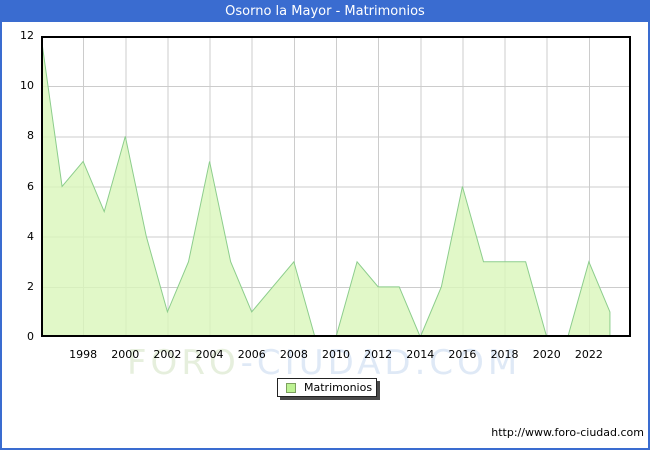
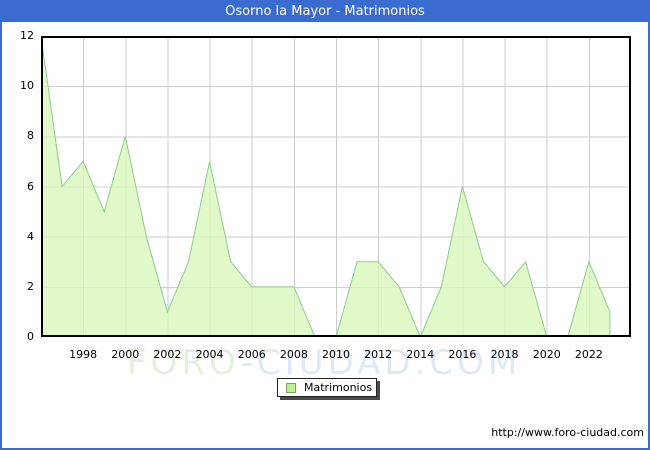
2006: 1 -> 2
2008: 3 -> 2
2012: 2 -> 3
2018: 3 -> 2
